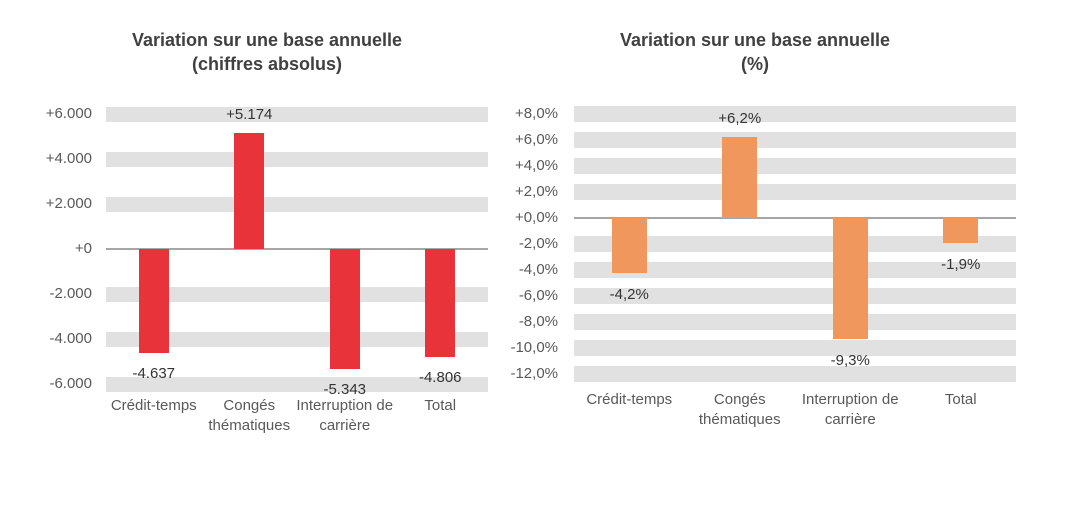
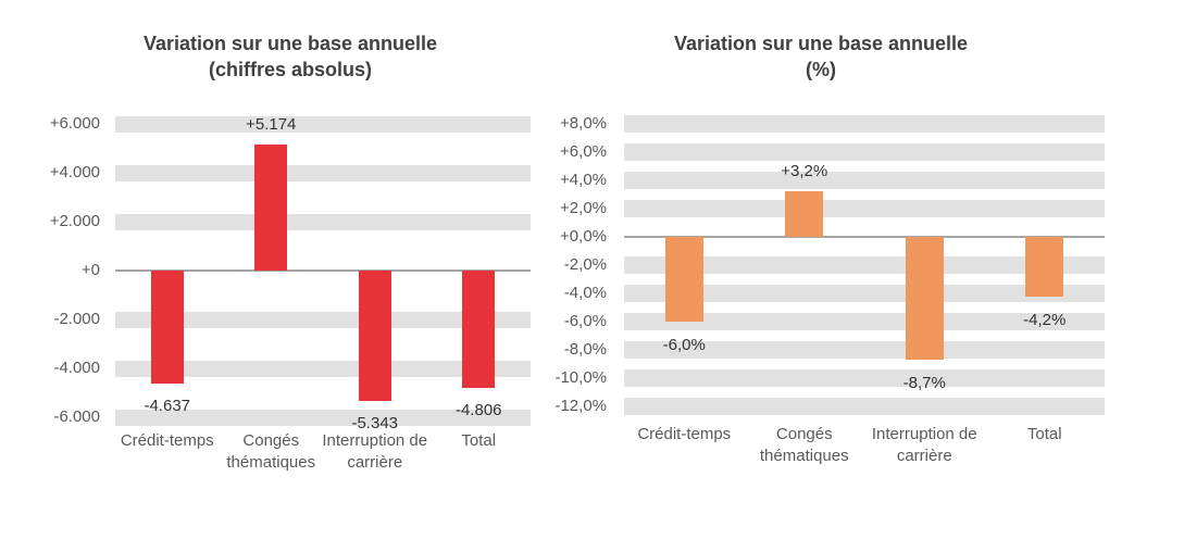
Variation sur une base annuelle (%)/Crédit-temps: -4,2% -> -6,0%
Variation sur une base annuelle (%)/Congés thématiques: +6,2% -> +3,2%
Variation sur une base annuelle (%)/Interruption de carrière: -9,3% -> -8,7%
Variation sur une base annuelle (%)/Total: -1,9% -> -4,2%
